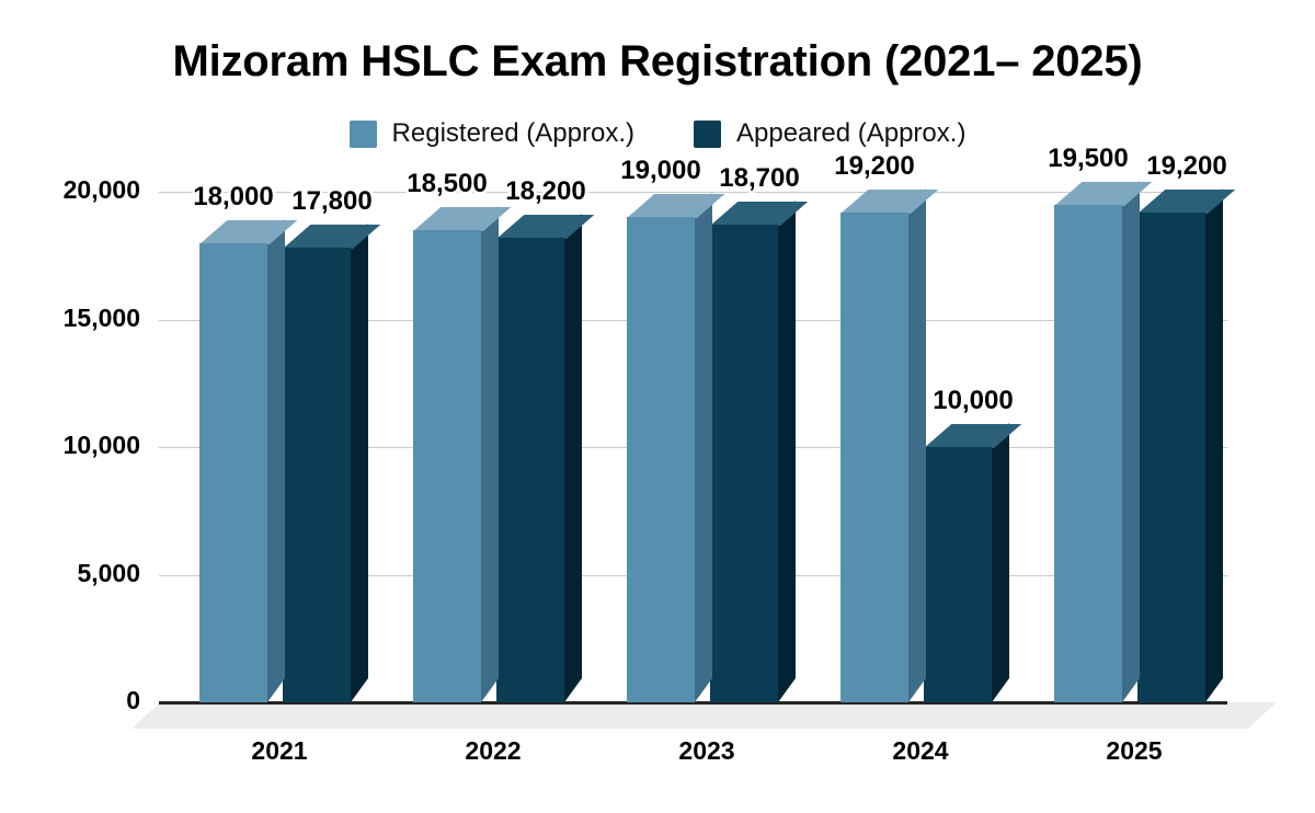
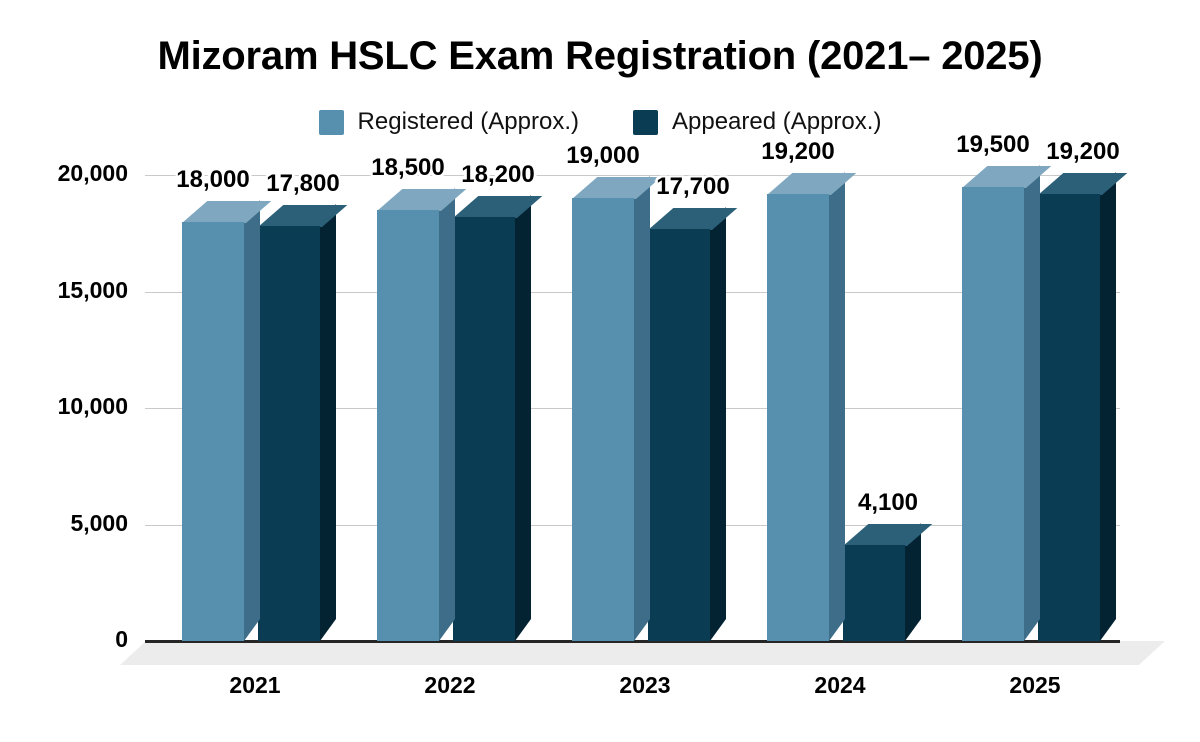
Appeared (Approx.)/2023: 18,700 -> 17,700
Appeared (Approx.)/2024: 10,000 -> 4,100
